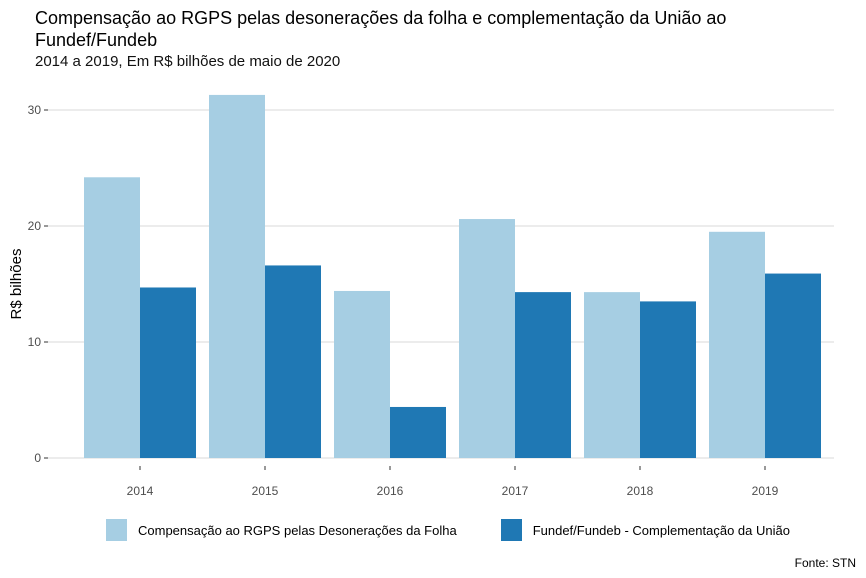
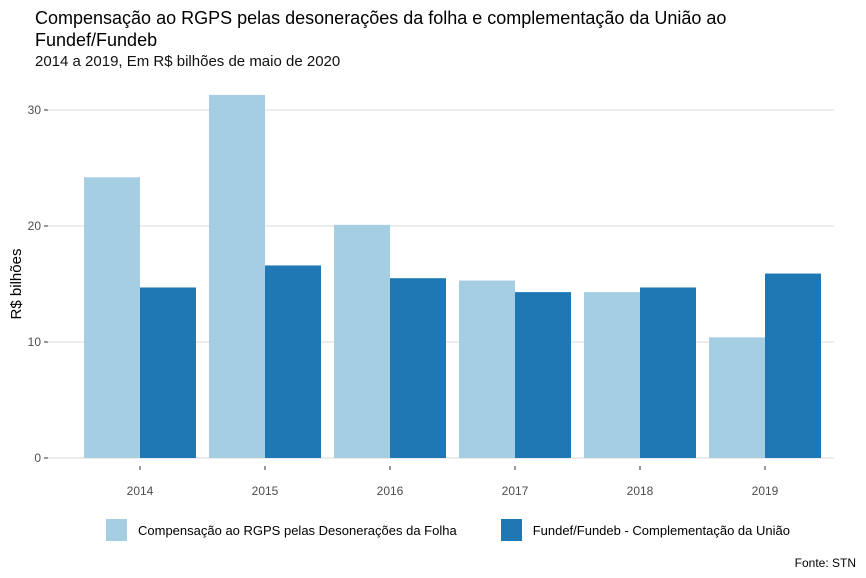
Compensação ao RGPS pelas Desonerações da Folha/2016: 14.4 -> 20.1
Fundef/Fundeb - Complementação da União/2016: 4.4 -> 15.5
Compensação ao RGPS pelas Desonerações da Folha/2017: 20.6 -> 15.3
Fundef/Fundeb - Complementação da União/2018: 13.5 -> 14.7
Compensação ao RGPS pelas Desonerações da Folha/2019: 19.5 -> 10.4
